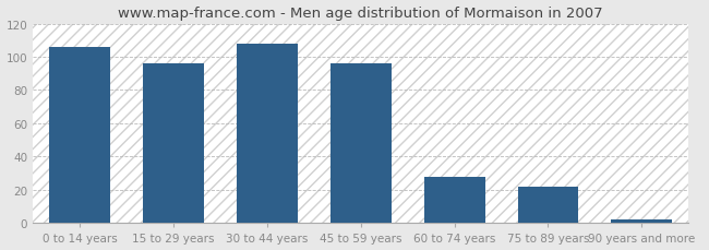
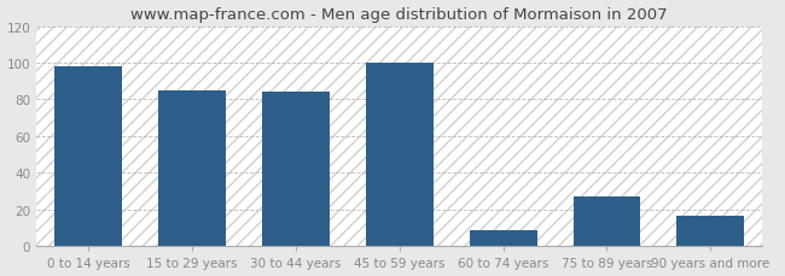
0 to 14 years: 106 -> 98
15 to 29 years: 96 -> 85
30 to 44 years: 108 -> 84
45 to 59 years: 96 -> 100
60 to 74 years: 28 -> 9
75 to 89 years: 22 -> 27
90 years and more: 2 -> 17
